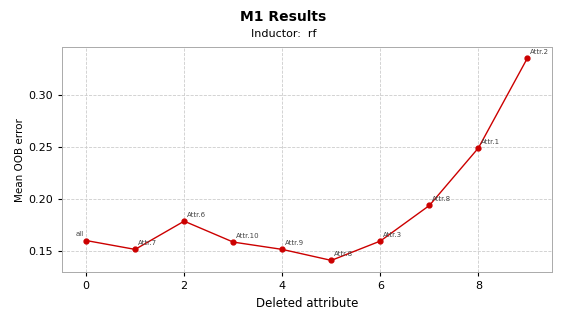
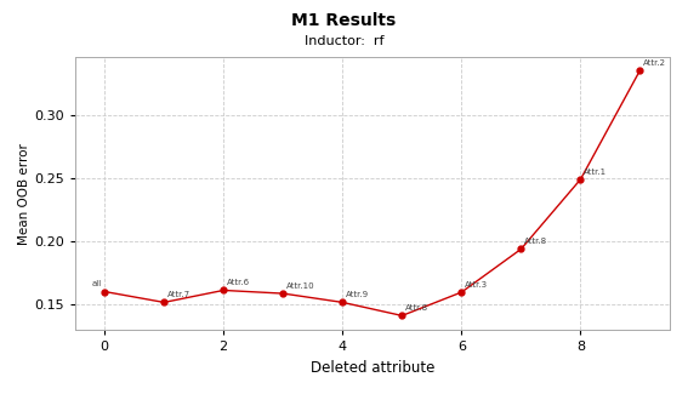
2: 0.179 -> 0.162
